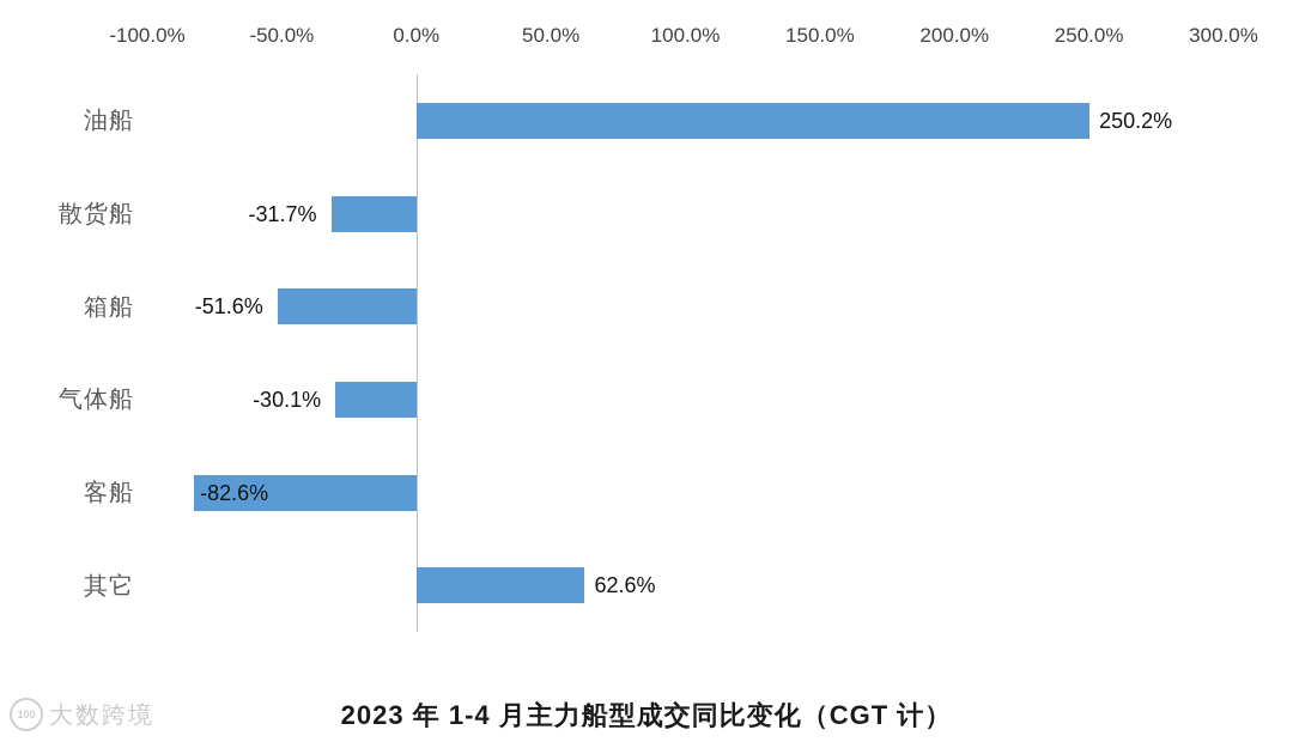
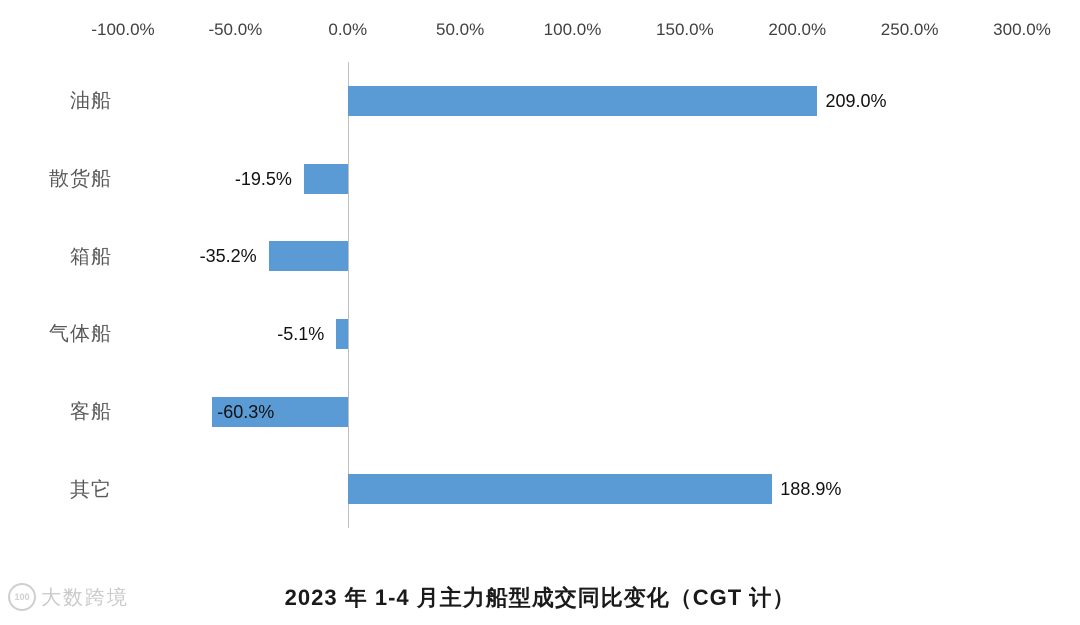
油船: 250.2% -> 209.0%
散货船: -31.7% -> -19.5%
箱船: -51.6% -> -35.2%
气体船: -30.1% -> -5.1%
客船: -82.6% -> -60.3%
其它: 62.6% -> 188.9%
